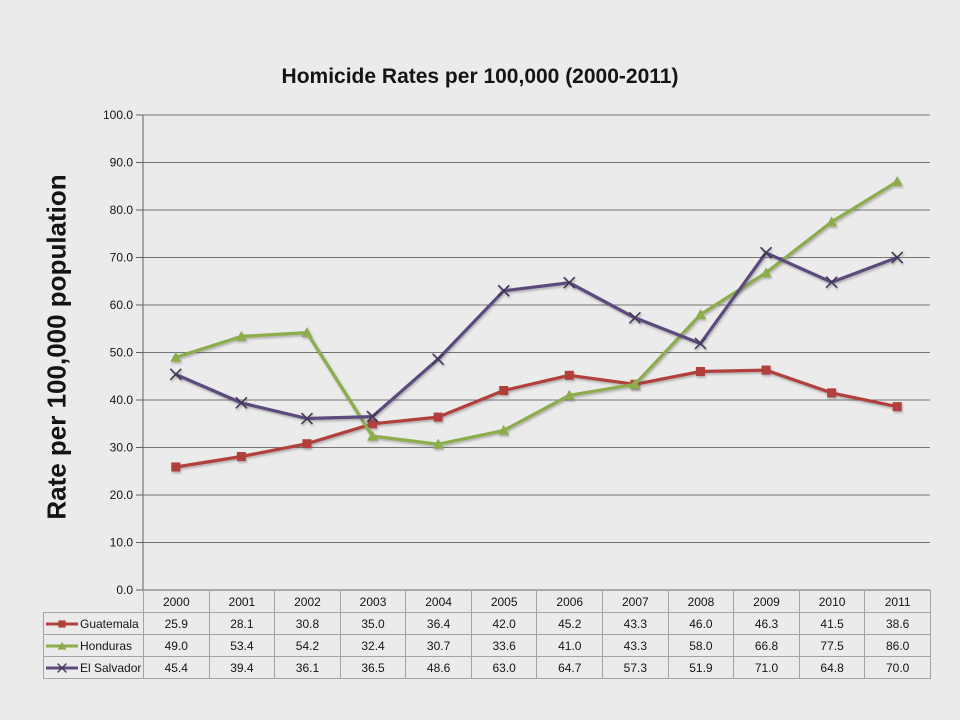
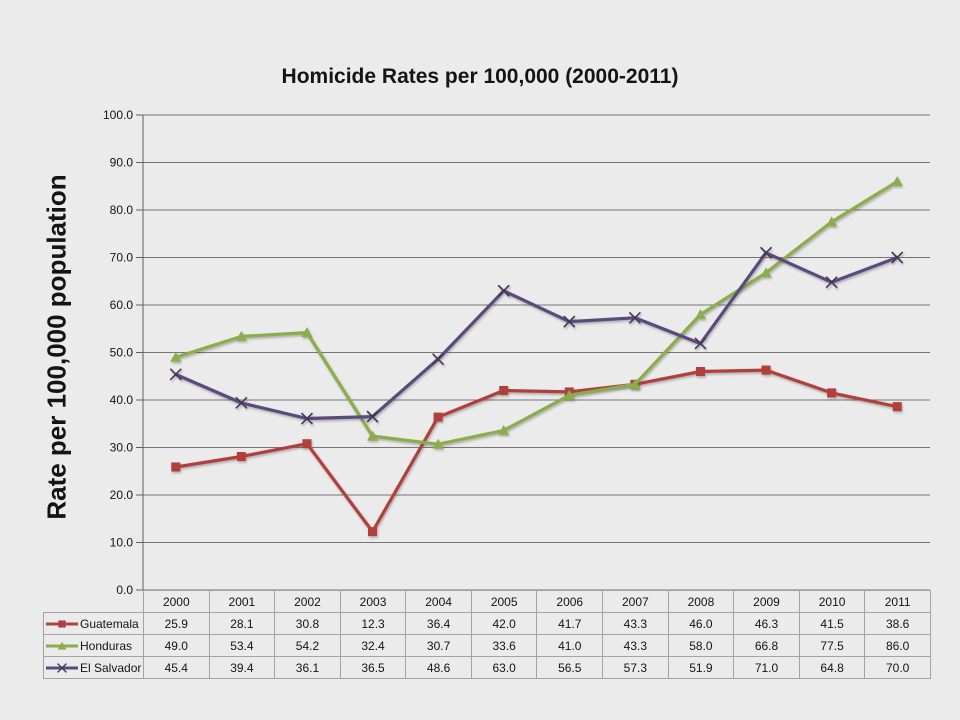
Guatemala/2003: 35.0 -> 12.3
Guatemala/2006: 45.2 -> 41.7
El Salvador/2006: 64.7 -> 56.5
